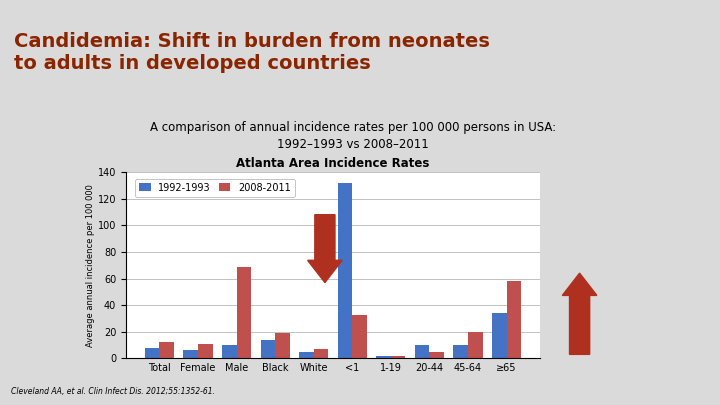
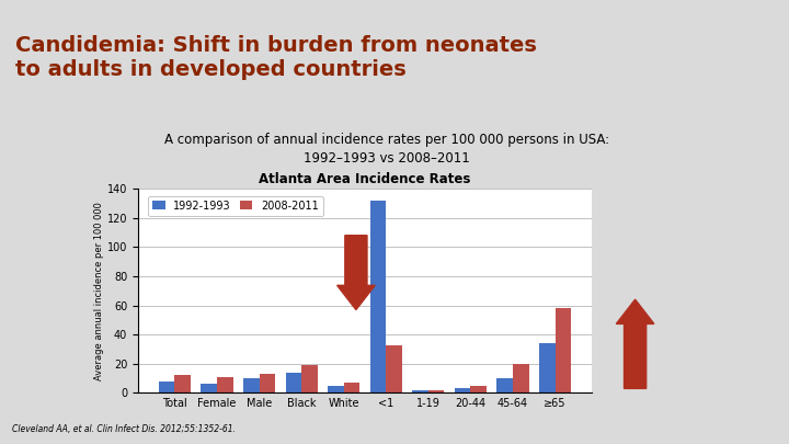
2008-2011/Male: 69 -> 13
1992-1993/20-44: 10 -> 3
